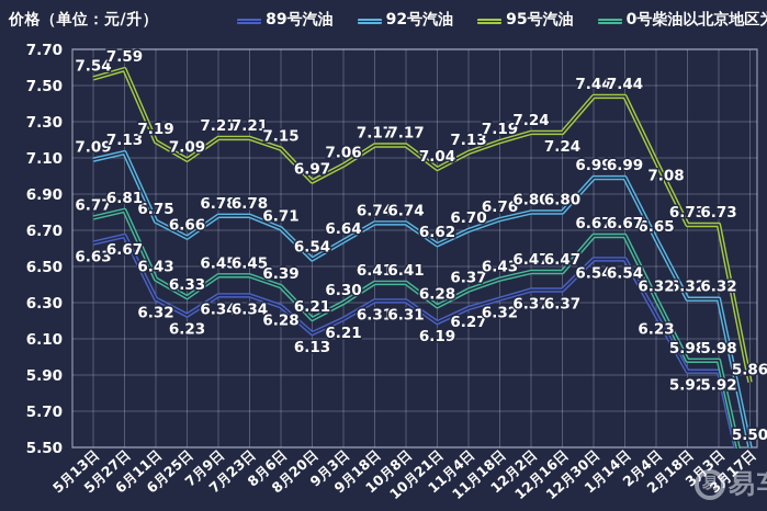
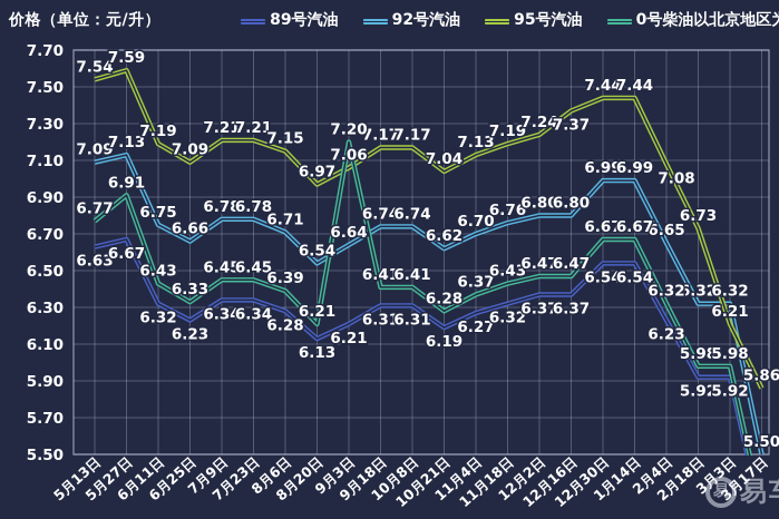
0号柴油/5月27日: 6.81 -> 6.91
0号柴油/9月3日: 6.30 -> 7.20
95号汽油/12月16日: 7.24 -> 7.37
95号汽油/3月3日: 6.73 -> 6.21
